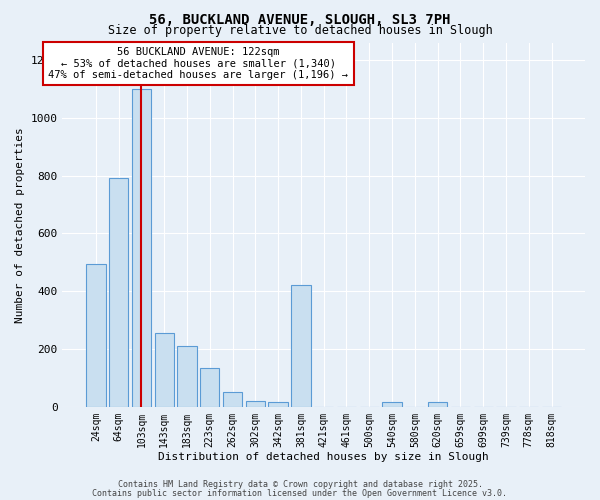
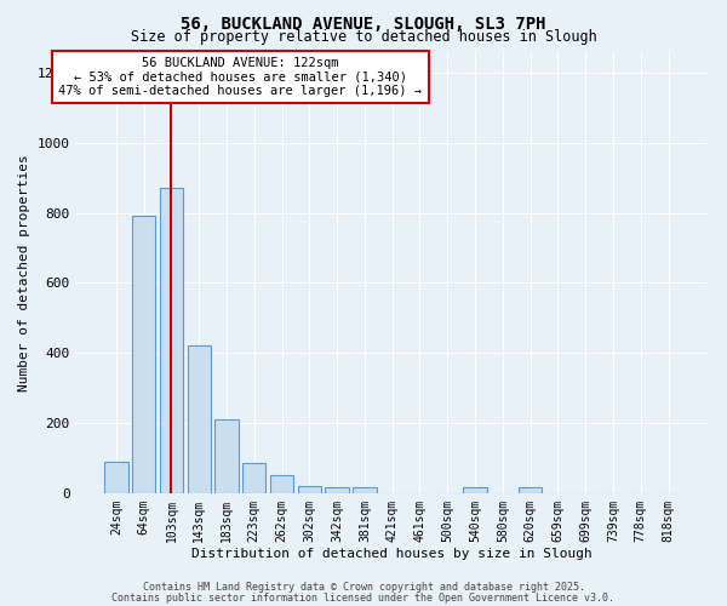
24sqm: 495 -> 90
103sqm: 1100 -> 870
143sqm: 255 -> 420
223sqm: 135 -> 85
381sqm: 420 -> 15
